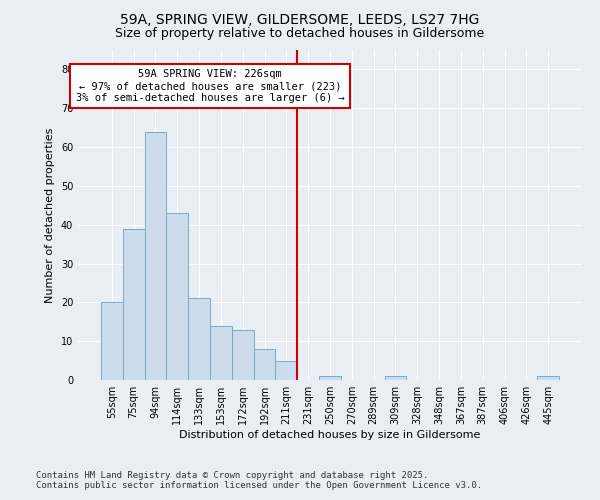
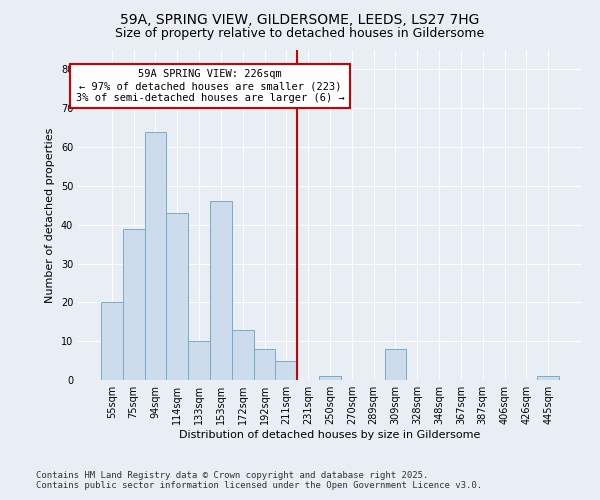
133sqm: 21 -> 10
153sqm: 14 -> 46
309sqm: 1 -> 8
